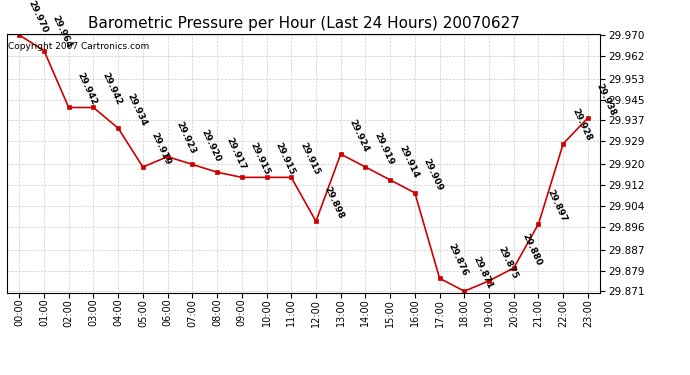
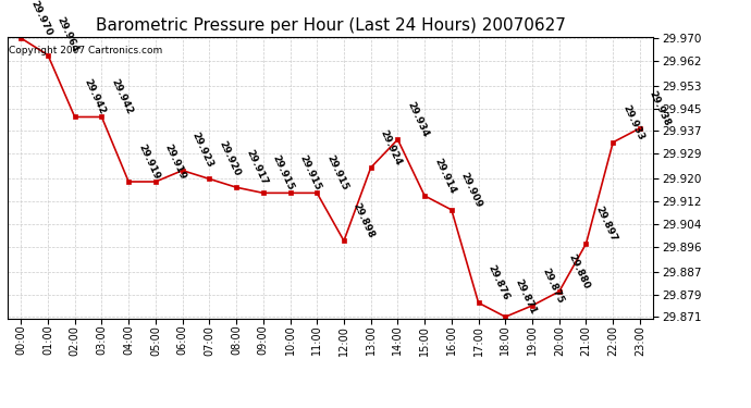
04:00: 29.934 -> 29.919
14:00: 29.919 -> 29.934
22:00: 29.928 -> 29.933
